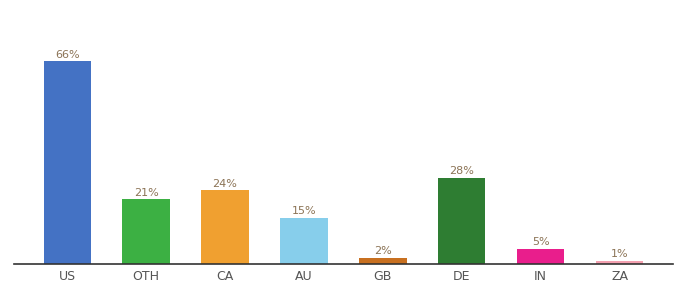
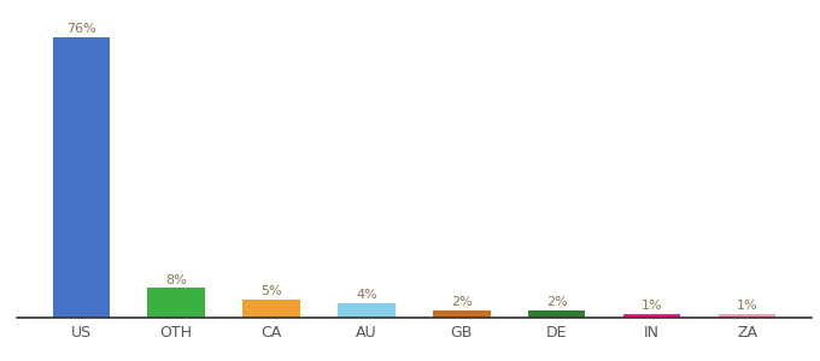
US: 66% -> 76%
OTH: 21% -> 8%
CA: 24% -> 5%
AU: 15% -> 4%
DE: 28% -> 2%
IN: 5% -> 1%
